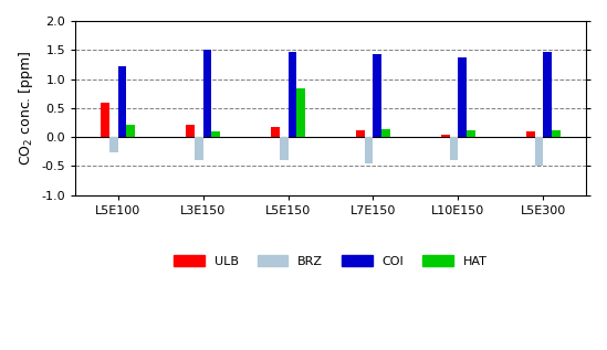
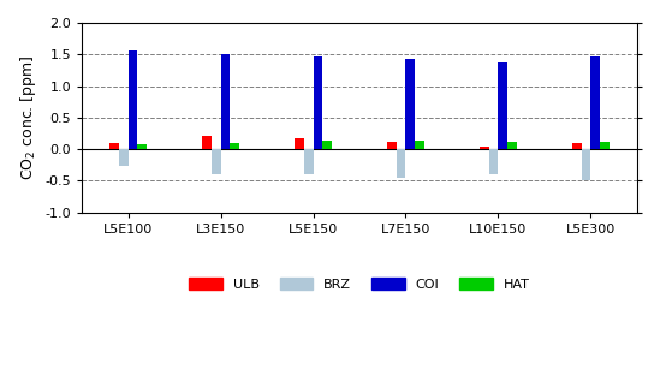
ULB/L5E100: 0.60 -> 0.10
COI/L5E100: 1.22 -> 1.57
HAT/L5E100: 0.22 -> 0.08
HAT/L5E150: 0.84 -> 0.13
